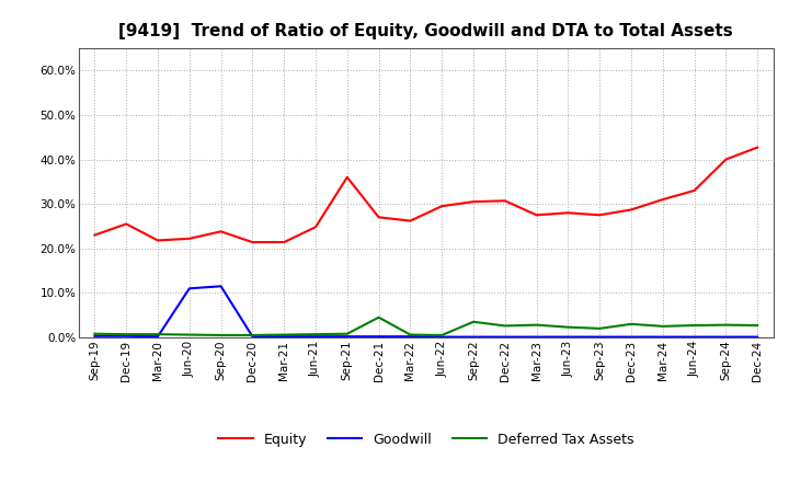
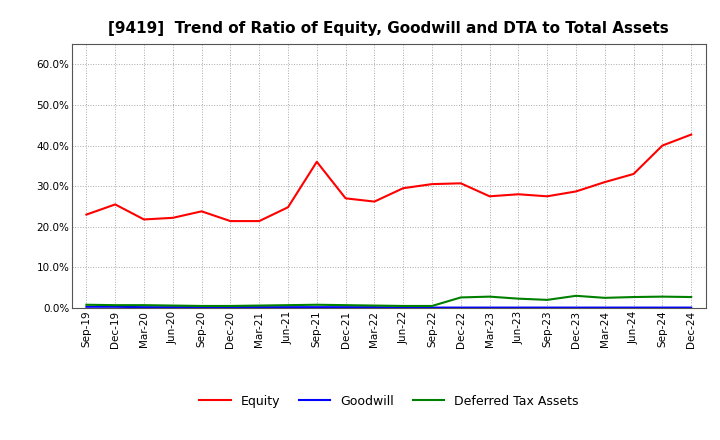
Goodwill/Jun-20: 11.0% -> 0.2%
Goodwill/Sep-20: 11.5% -> 0.2%
Deferred Tax Assets/Dec-21: 4.5% -> 0.7%
Deferred Tax Assets/Sep-22: 3.5% -> 0.5%
